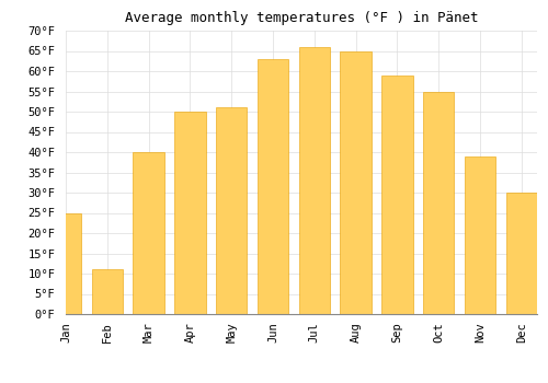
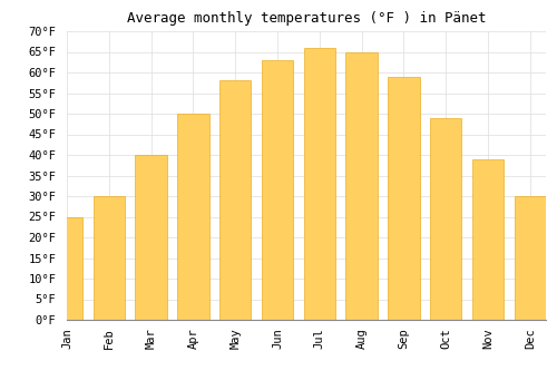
Feb: 11°F -> 30°F
May: 51°F -> 58°F
Oct: 55°F -> 49°F
